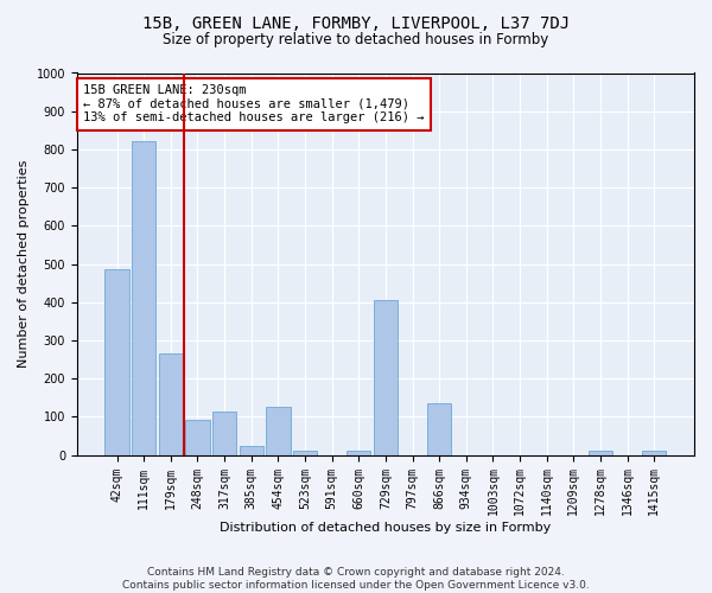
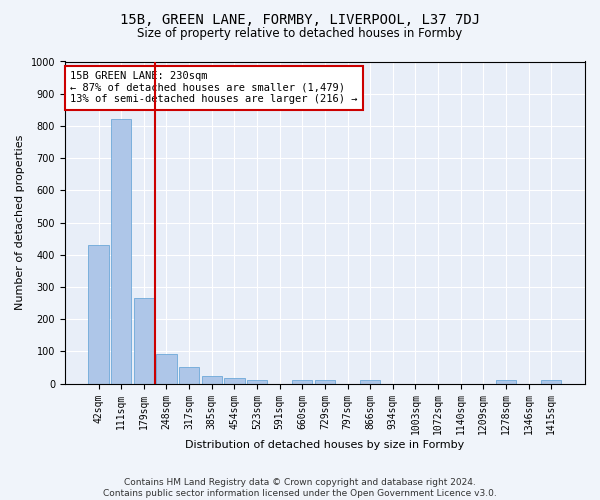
42sqm: 485 -> 430
317sqm: 115 -> 50
454sqm: 125 -> 16
729sqm: 405 -> 10
866sqm: 135 -> 10
